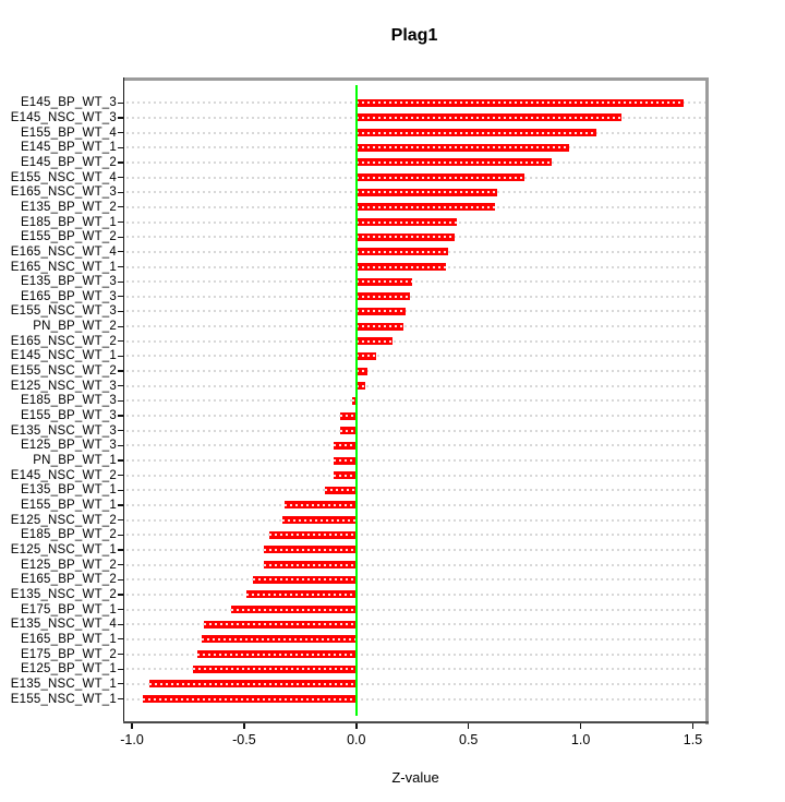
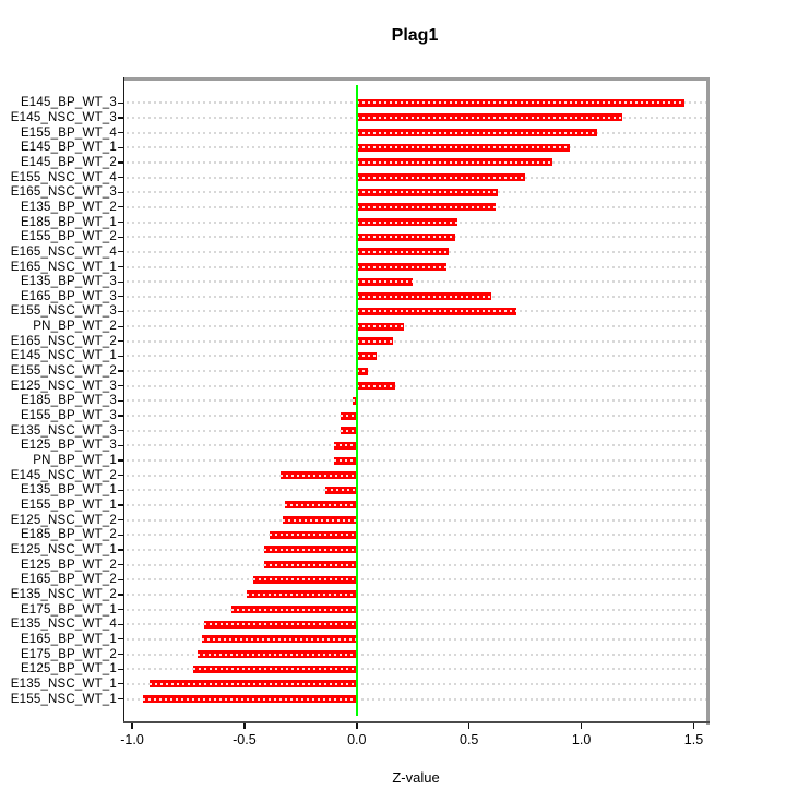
E165_BP_WT_3: 0.24 -> 0.60
E155_NSC_WT_3: 0.22 -> 0.71
E125_NSC_WT_3: 0.04 -> 0.17
E145_NSC_WT_2: -0.10 -> -0.34
